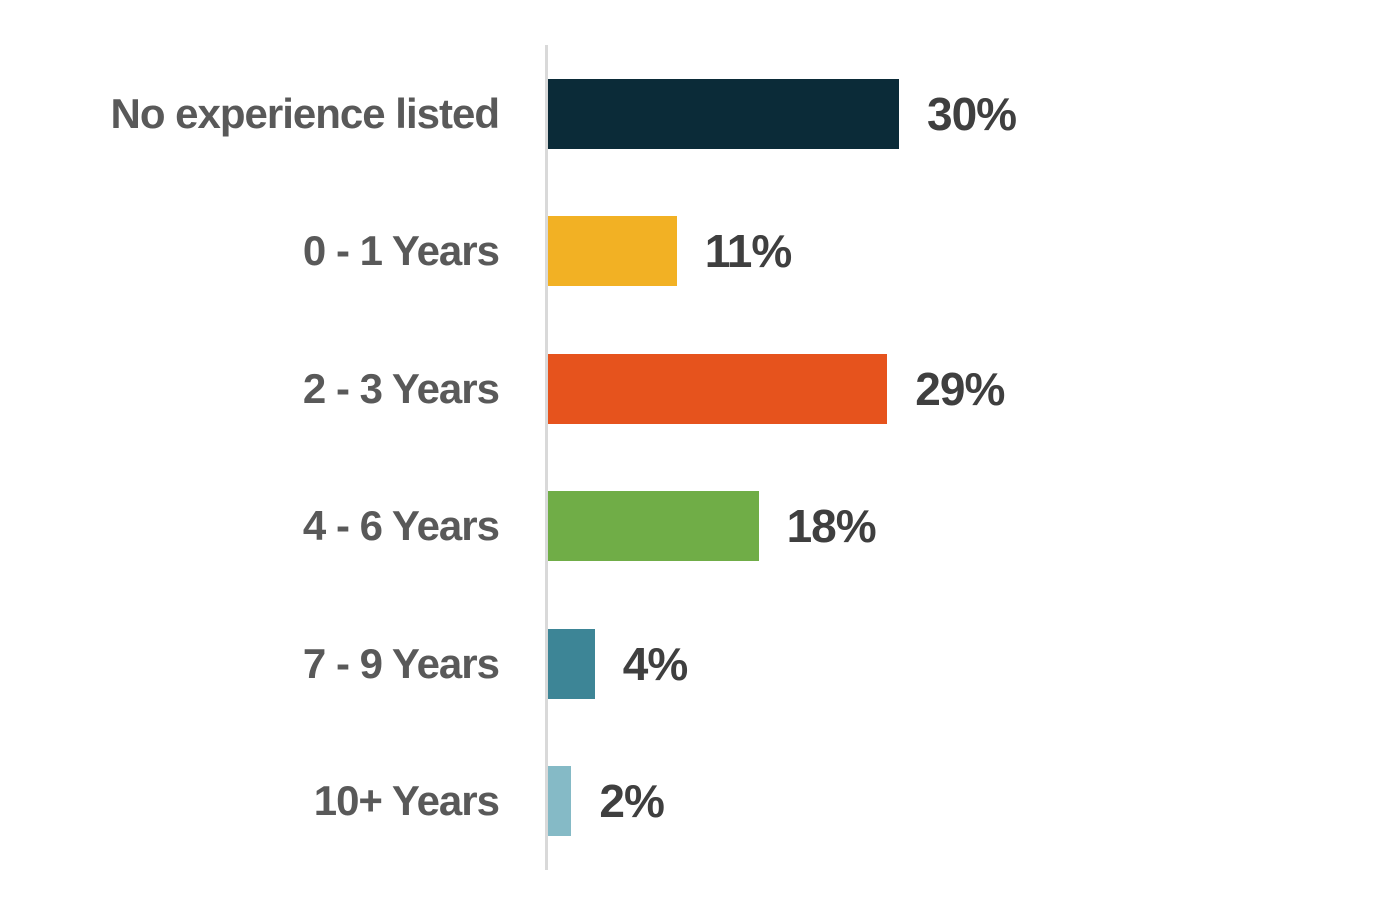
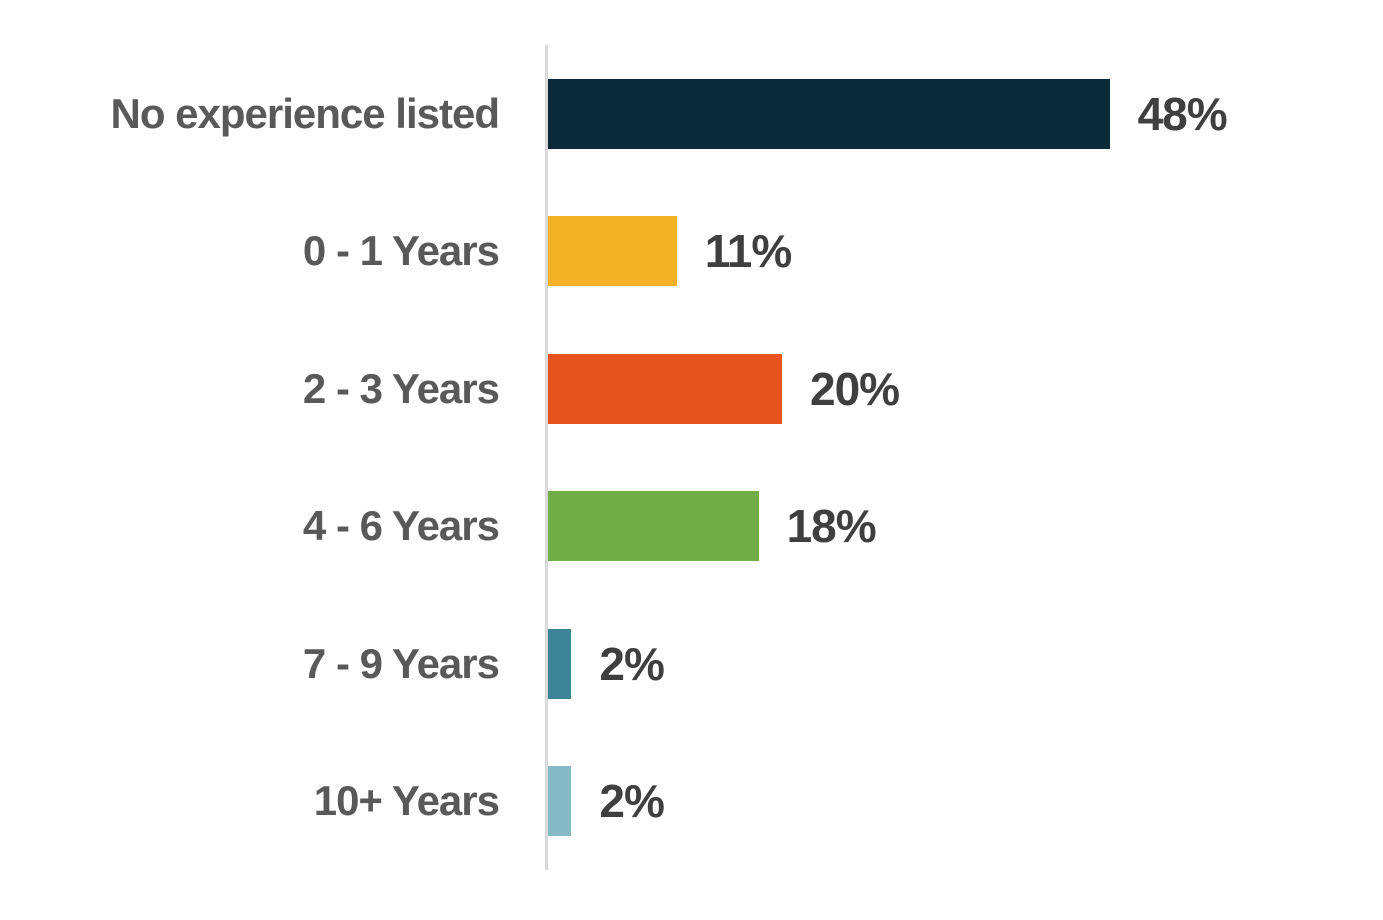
No experience listed: 30% -> 48%
2 - 3 Years: 29% -> 20%
7 - 9 Years: 4% -> 2%
